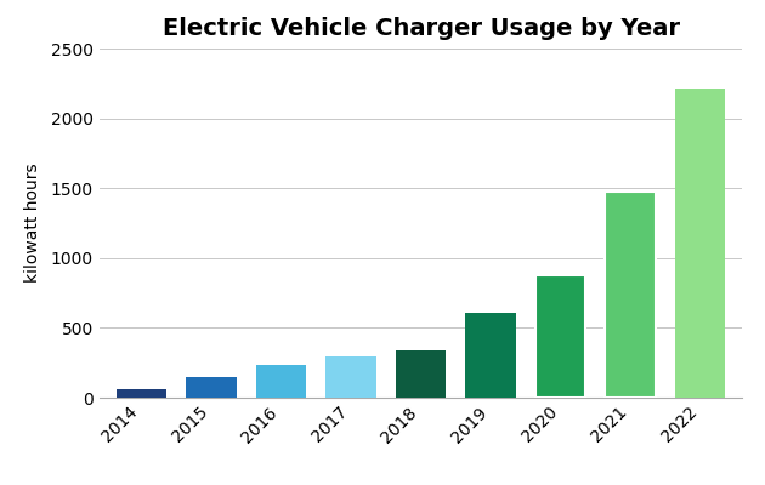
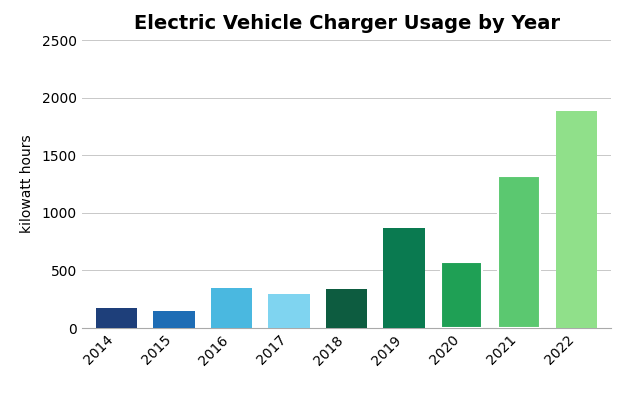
2014: 60 -> 170
2016: 240 -> 350
2019: 600 -> 870
2020: 880 -> 570
2021: 1480 -> 1320
2022: 2210 -> 1880
